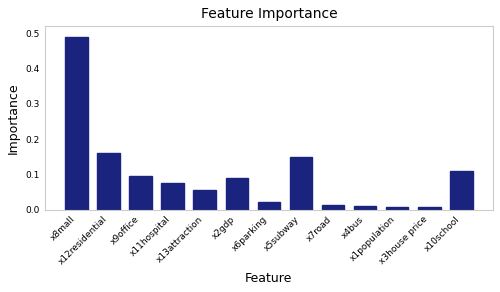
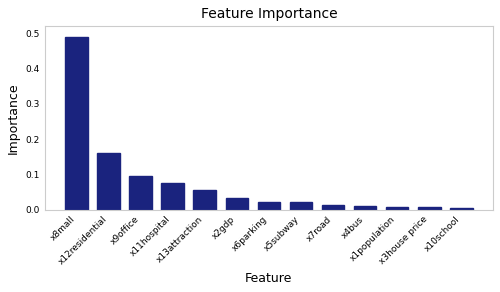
x2gdp: 0.090 -> 0.034
x5subway: 0.150 -> 0.021
x10school: 0.110 -> 0.005
